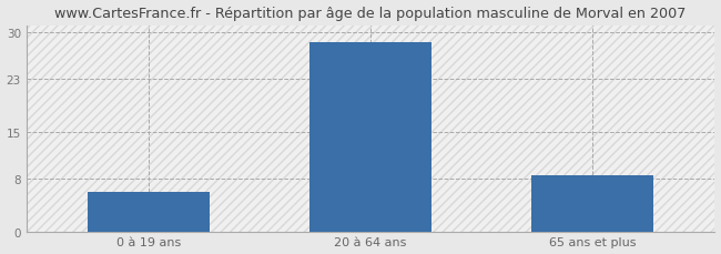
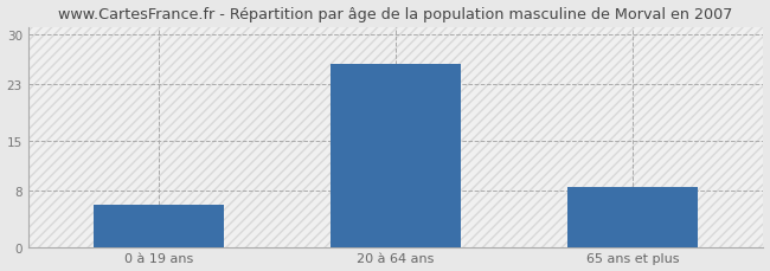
20 à 64 ans: 28.5 -> 25.8
